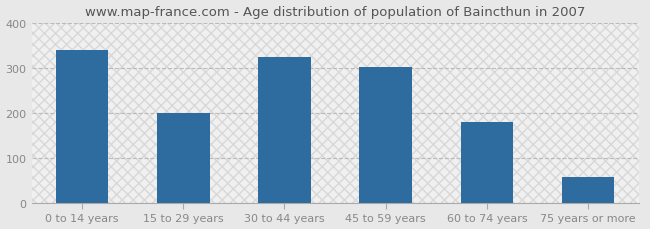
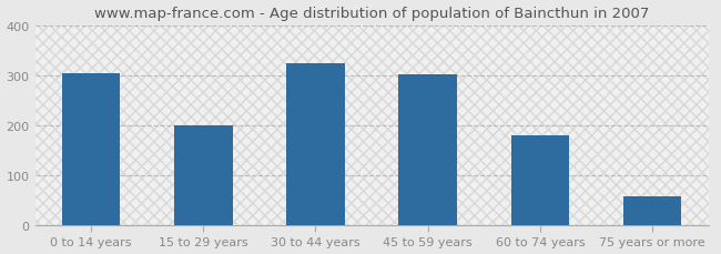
0 to 14 years: 340 -> 305
